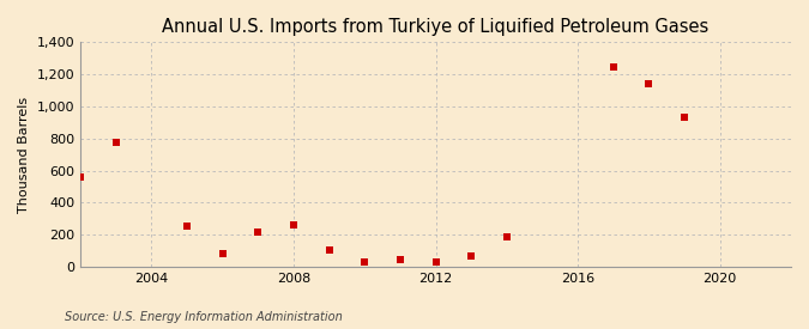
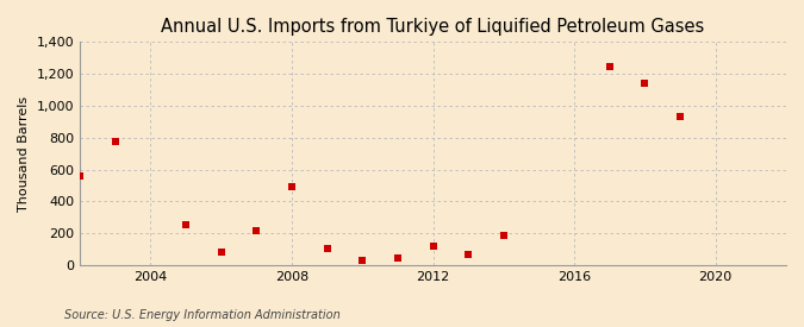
2008: 260 -> 490
2012: 30 -> 120
